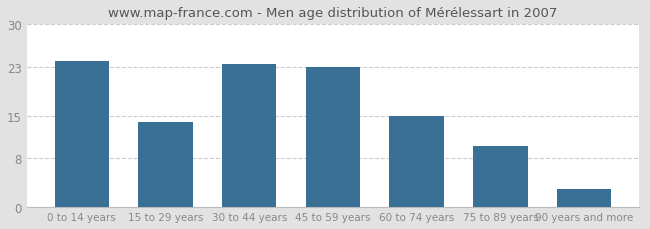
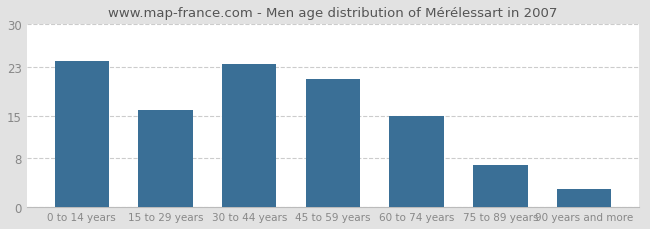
15 to 29 years: 14.0 -> 16.0
45 to 59 years: 23.0 -> 21.0
75 to 89 years: 10.0 -> 7.0
